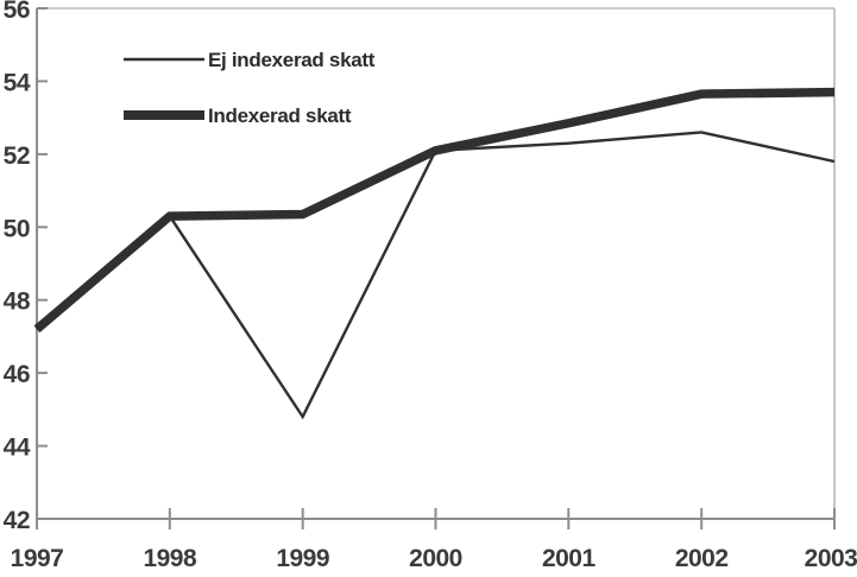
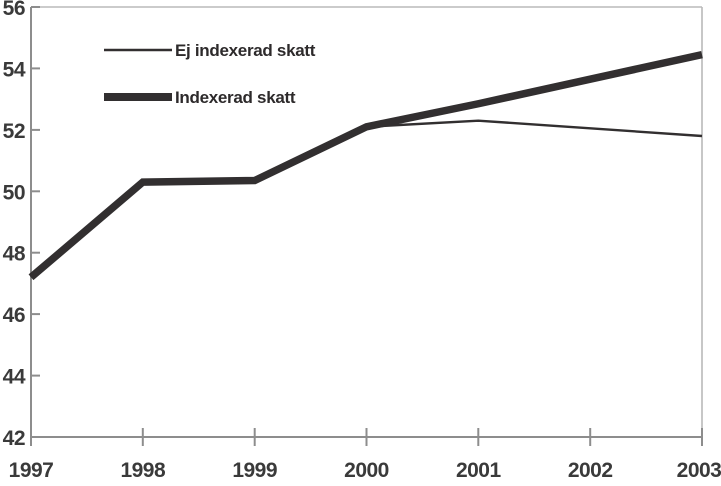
Ej indexerad skatt/1999: 44.8 -> 50.4
Ej indexerad skatt/2002: 52.6 -> 52.0
Indexerad skatt/2003: 53.7 -> 54.5
